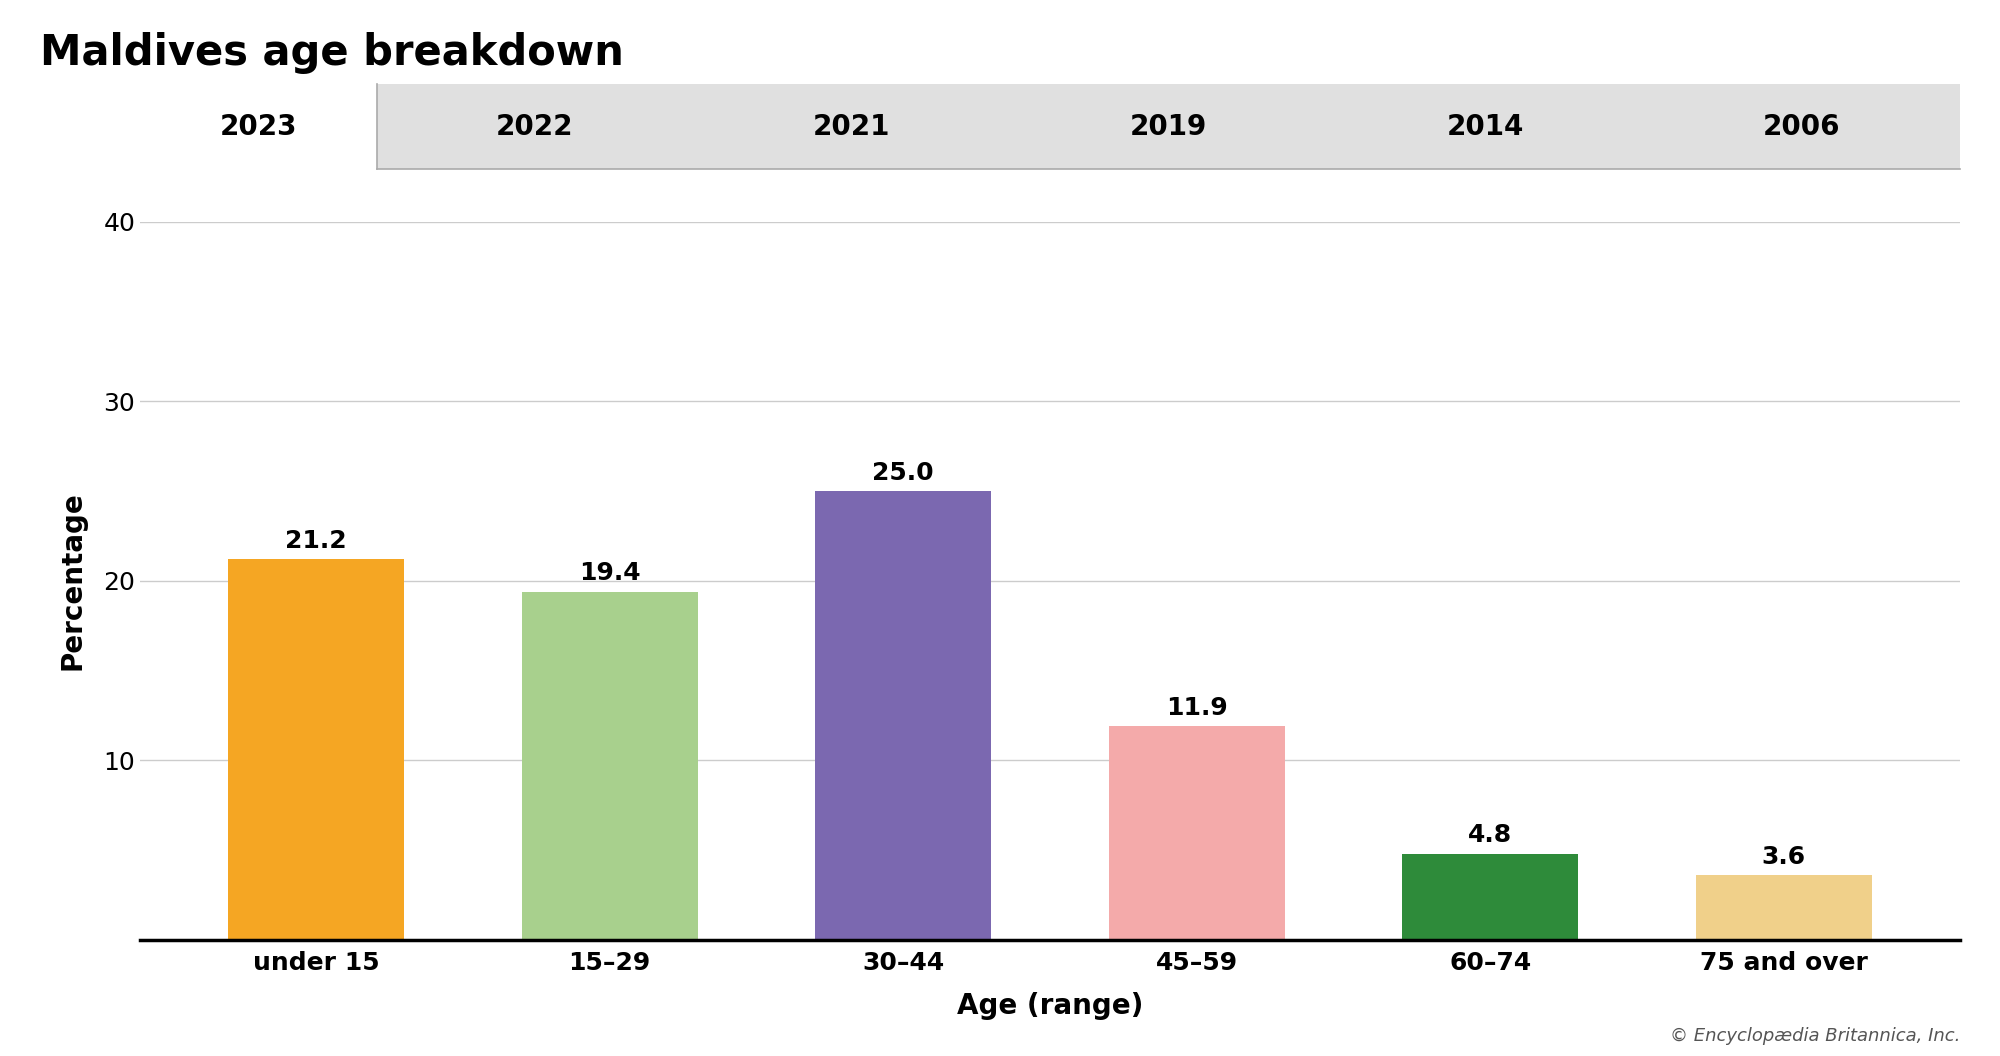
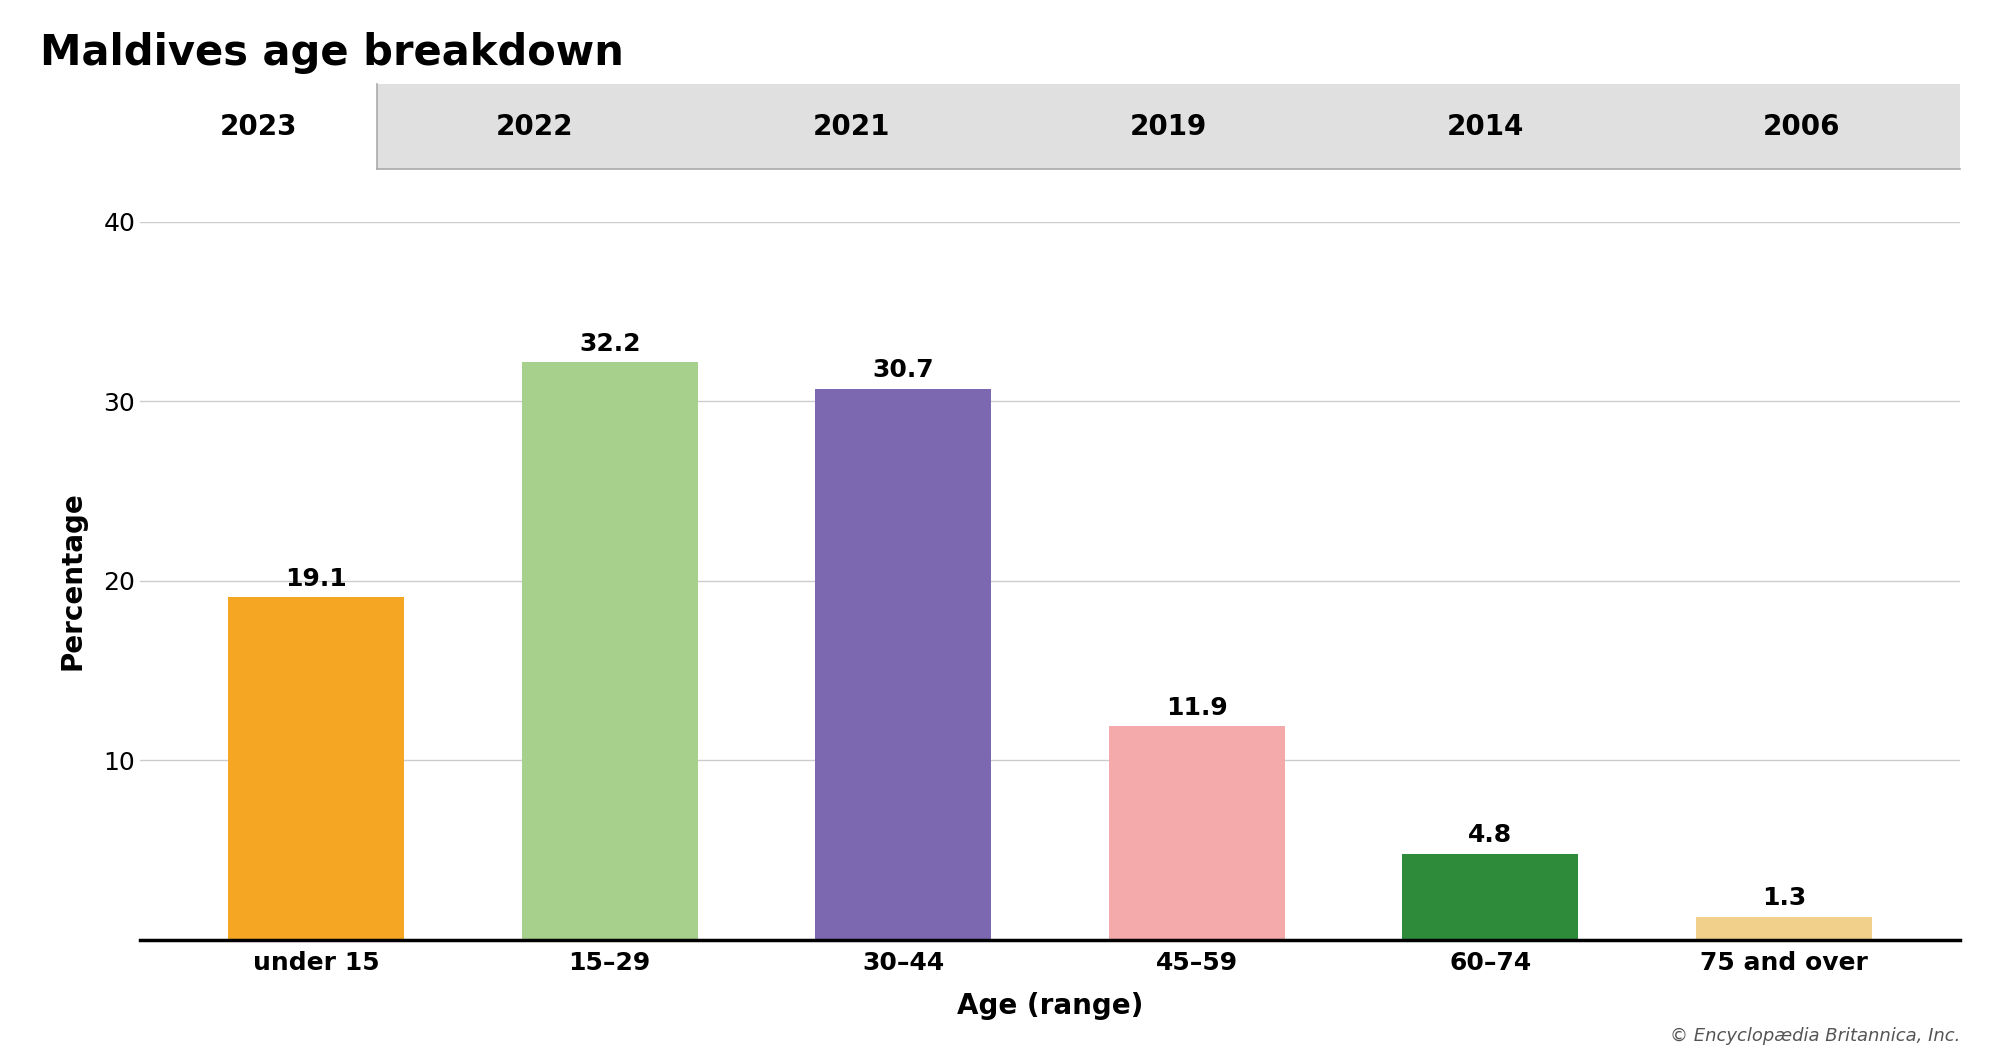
under 15: 21.2 -> 19.1
15–29: 19.4 -> 32.2
30–44: 25.0 -> 30.7
75 and over: 3.6 -> 1.3
